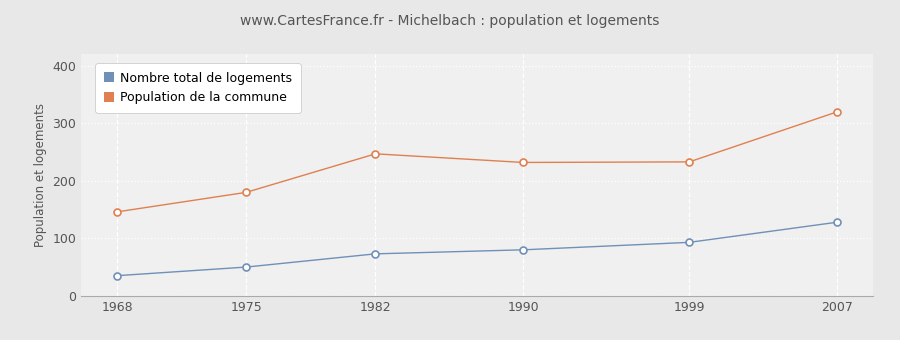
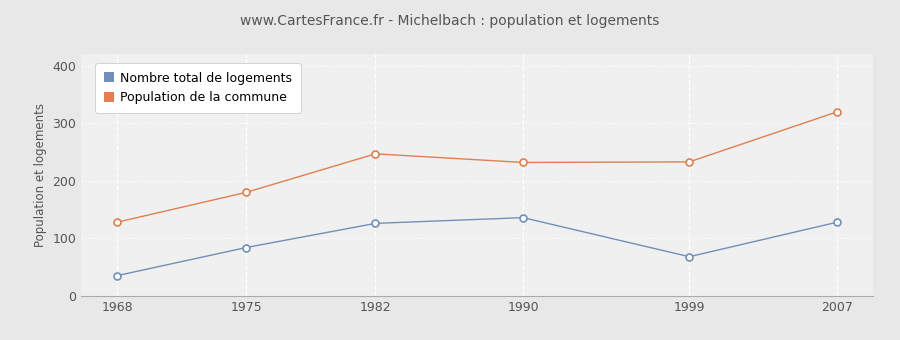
Population de la commune/1968: 146 -> 128
Nombre total de logements/1975: 50 -> 84
Nombre total de logements/1982: 73 -> 126
Nombre total de logements/1990: 80 -> 136
Nombre total de logements/1999: 93 -> 68
